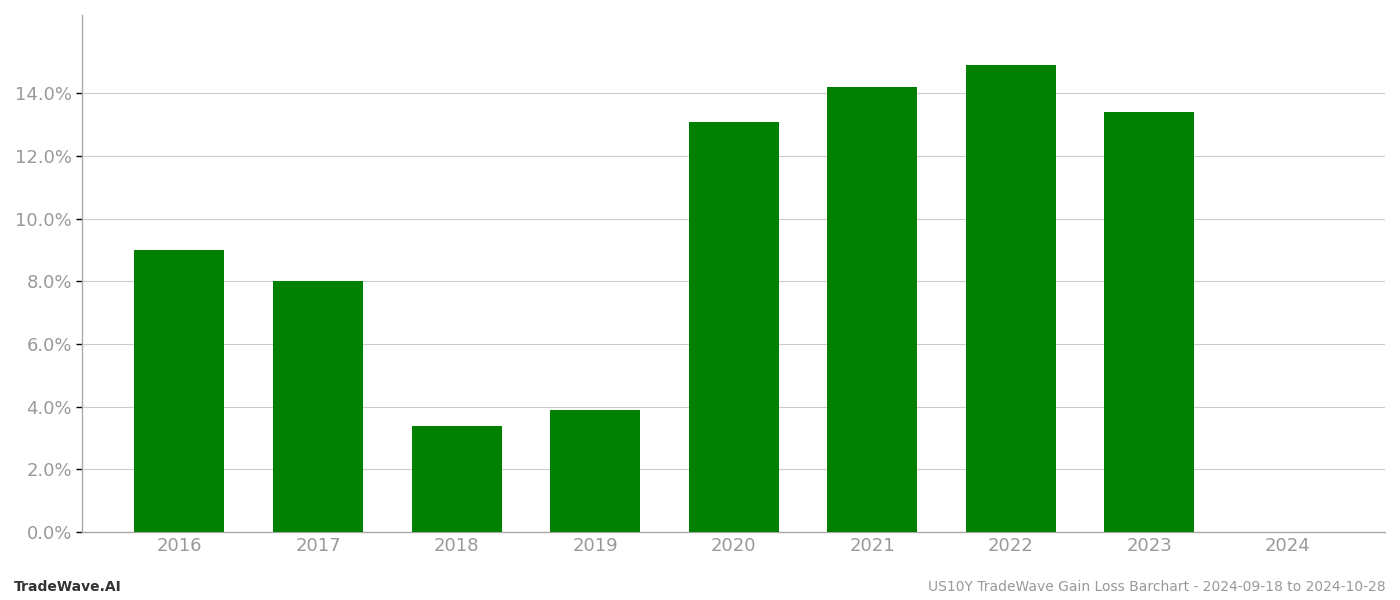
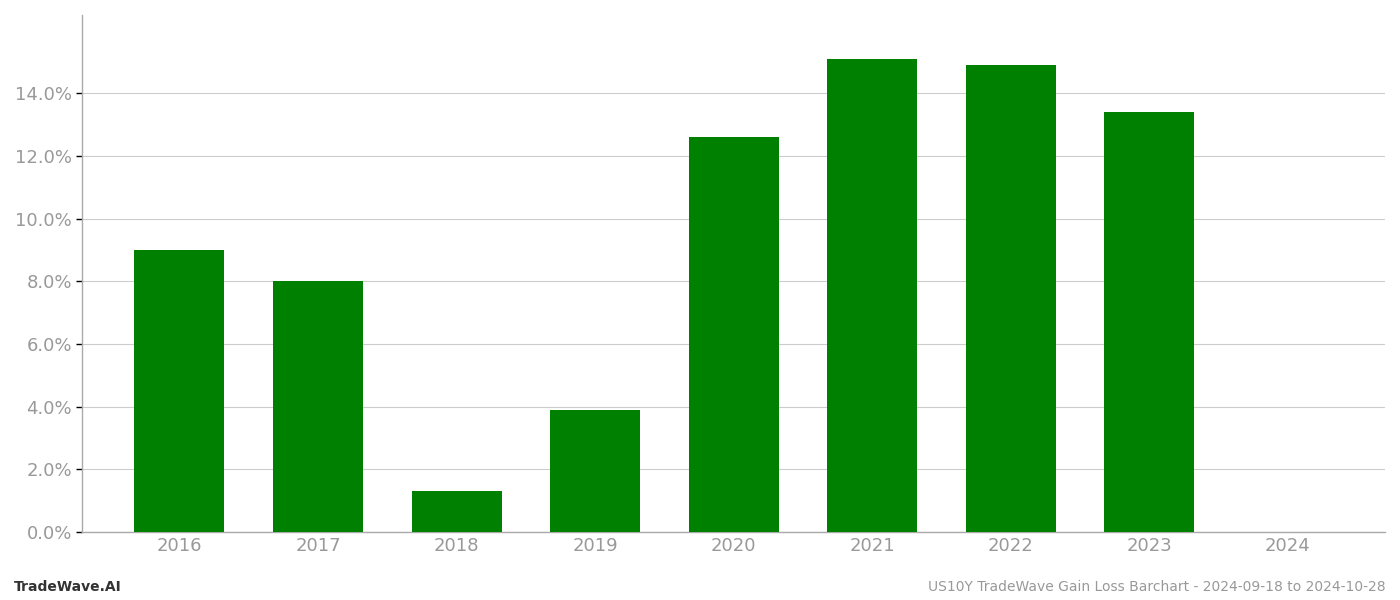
2018: 3.4% -> 1.3%
2020: 13.1% -> 12.6%
2021: 14.2% -> 15.1%
